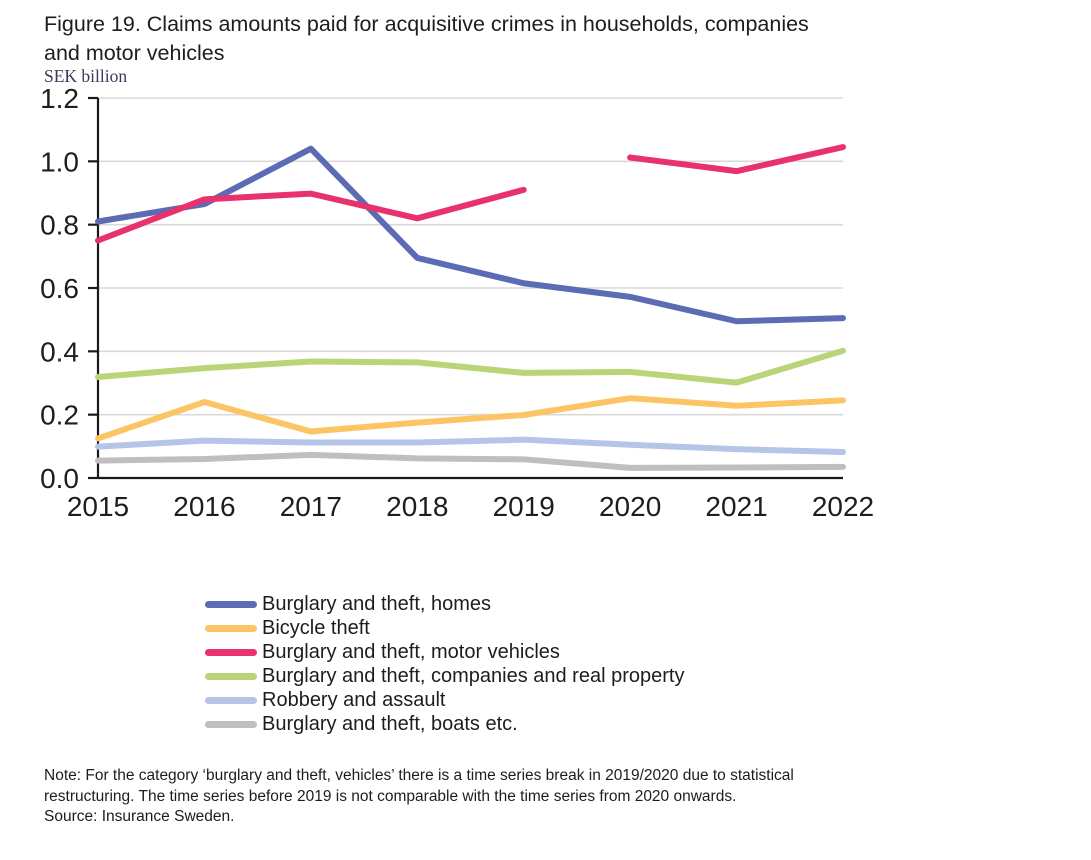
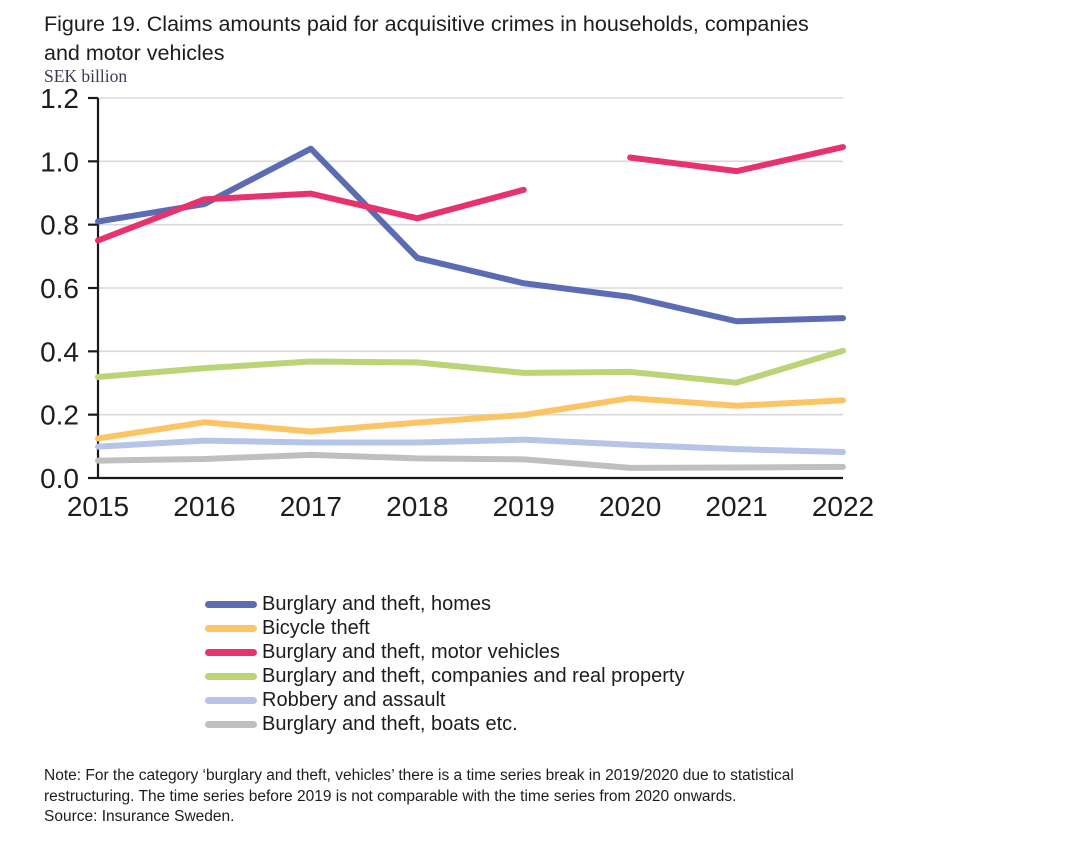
Bicycle theft/2016: 0.24 -> 0.18
